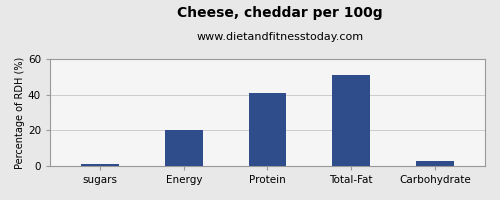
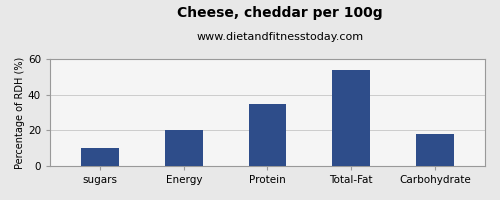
sugars: 1 -> 10
Protein: 41 -> 35
Total-Fat: 51 -> 54
Carbohydrate: 3 -> 18
